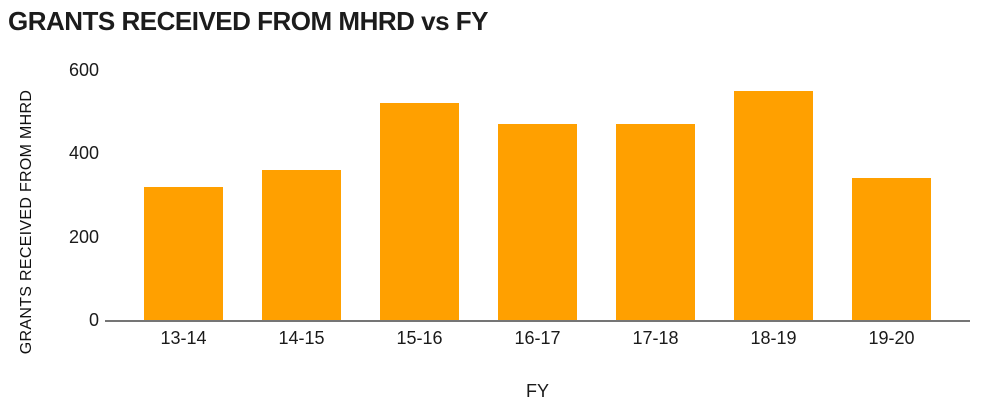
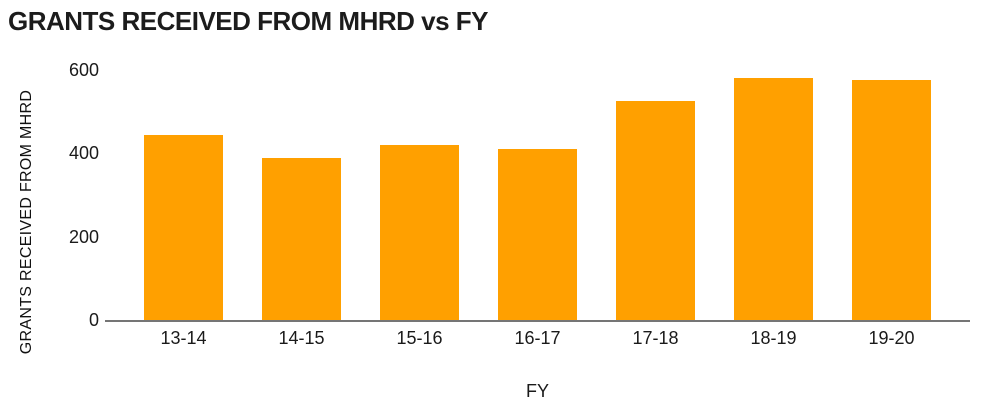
13-14: 320 -> 440
14-15: 360 -> 390
15-16: 520 -> 420
16-17: 470 -> 410
17-18: 470 -> 520
18-19: 550 -> 580
19-20: 340 -> 580
